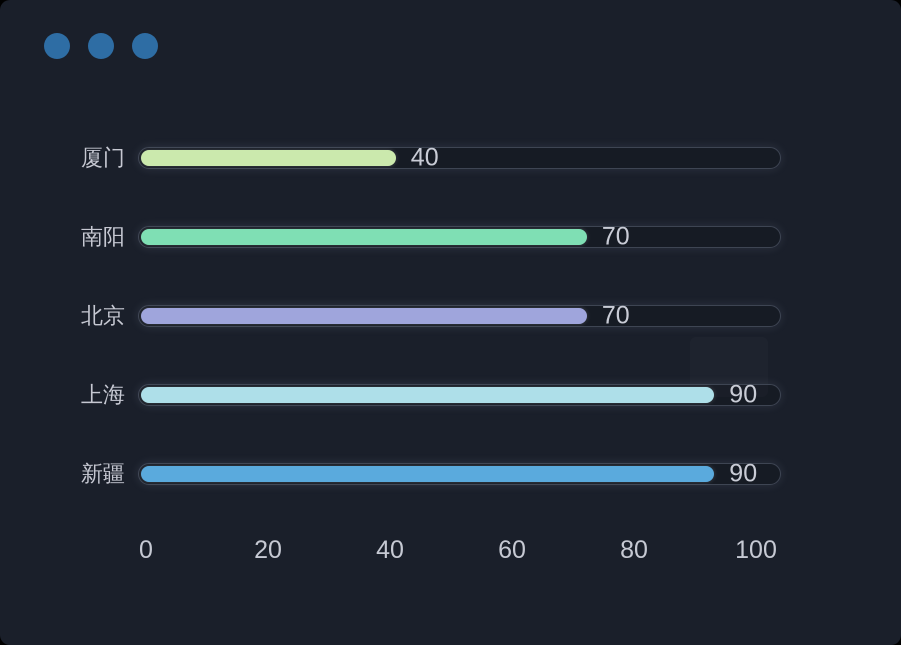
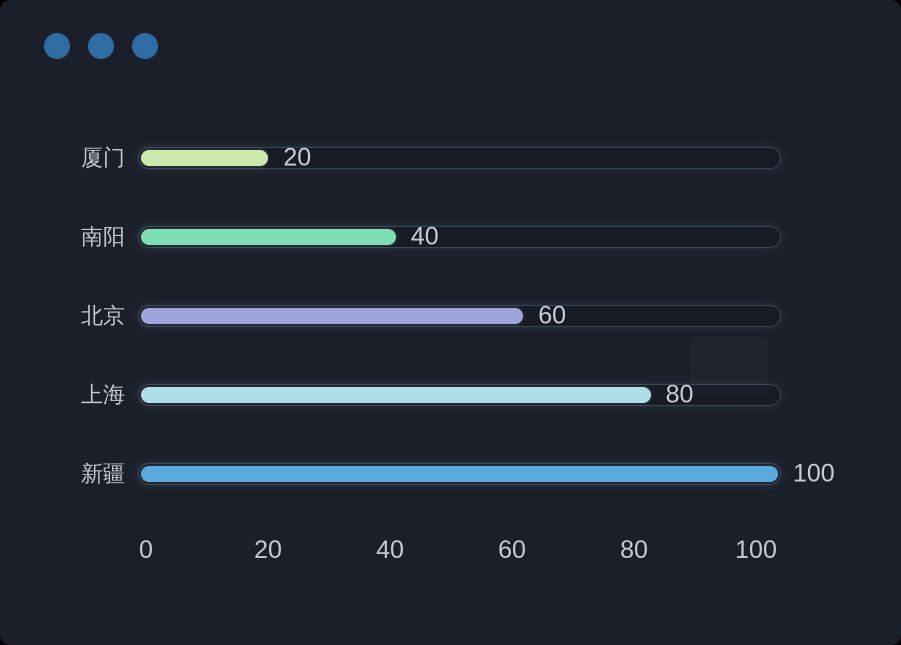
厦门: 40 -> 20
南阳: 70 -> 40
北京: 70 -> 60
上海: 90 -> 80
新疆: 90 -> 100
